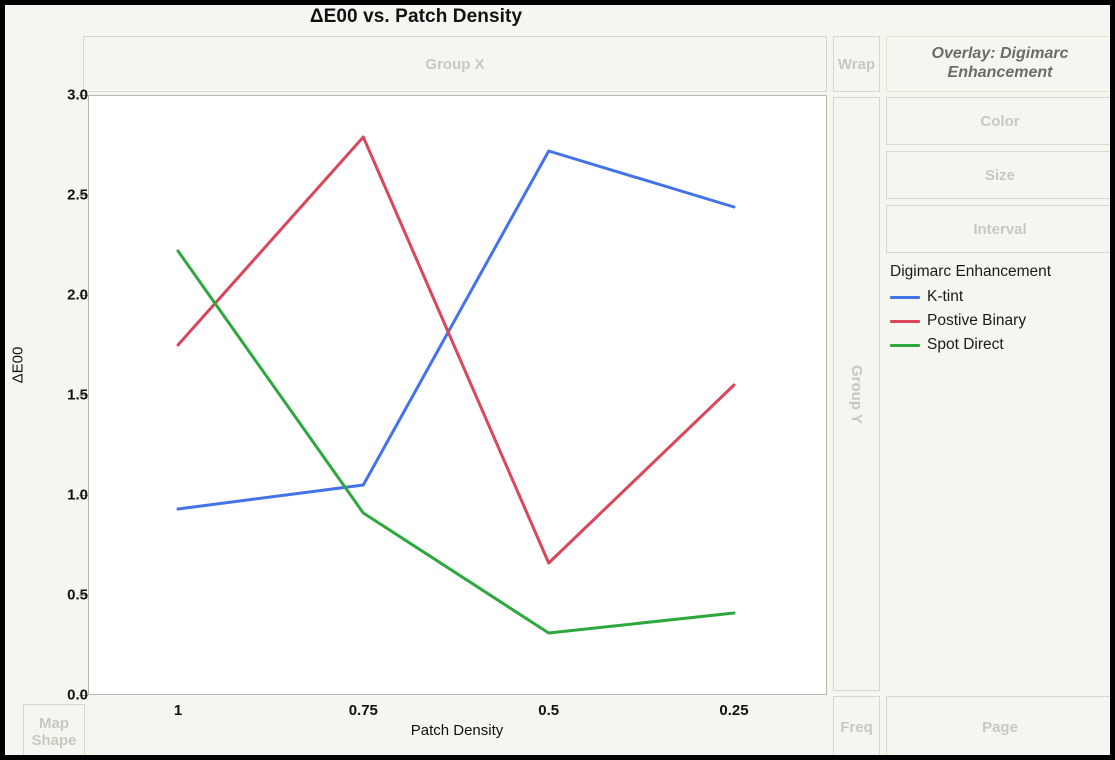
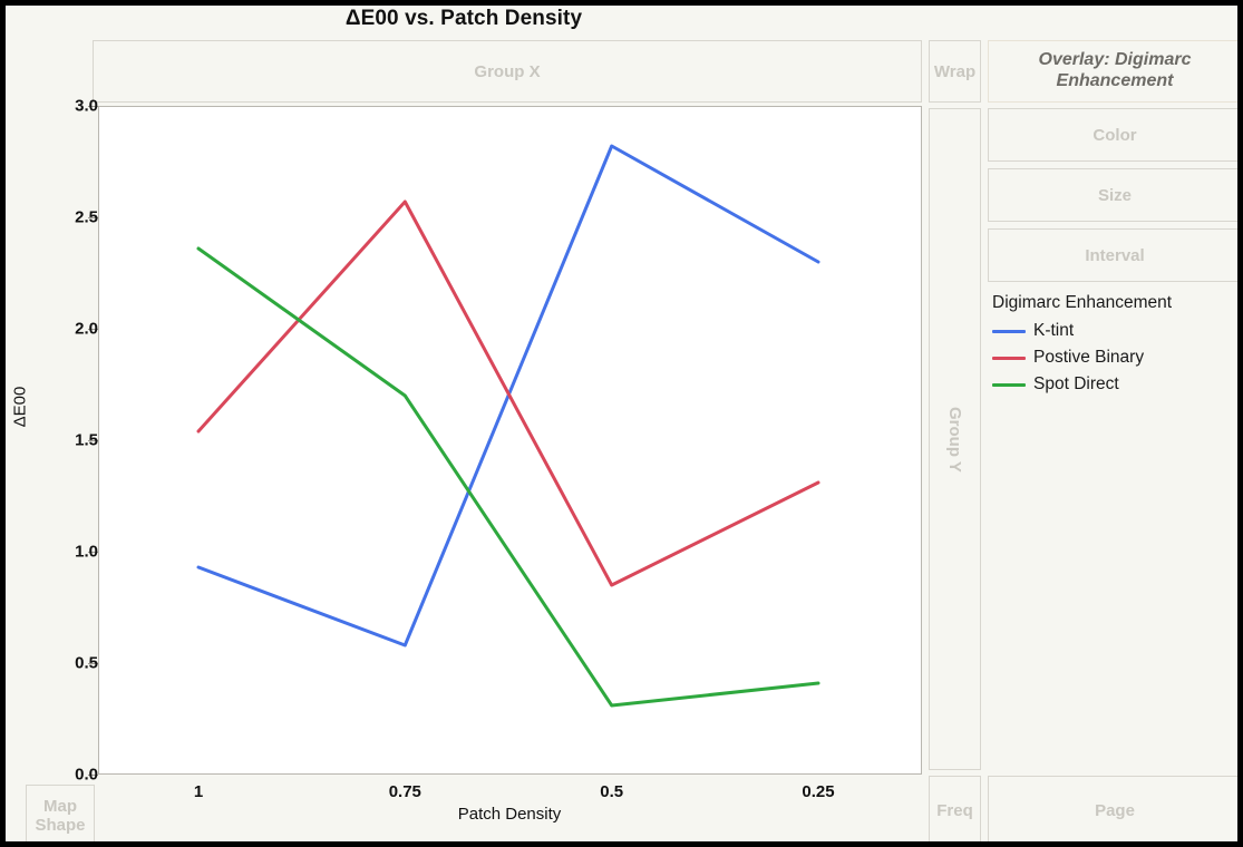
Postive Binary/1: 1.75 -> 1.54
Spot Direct/1: 2.22 -> 2.36
K-tint/0.75: 1.05 -> 0.58
Postive Binary/0.75: 2.79 -> 2.57
Spot Direct/0.75: 0.91 -> 1.70
K-tint/0.5: 2.72 -> 2.82
Postive Binary/0.5: 0.66 -> 0.85
K-tint/0.25: 2.44 -> 2.30
Postive Binary/0.25: 1.55 -> 1.31
